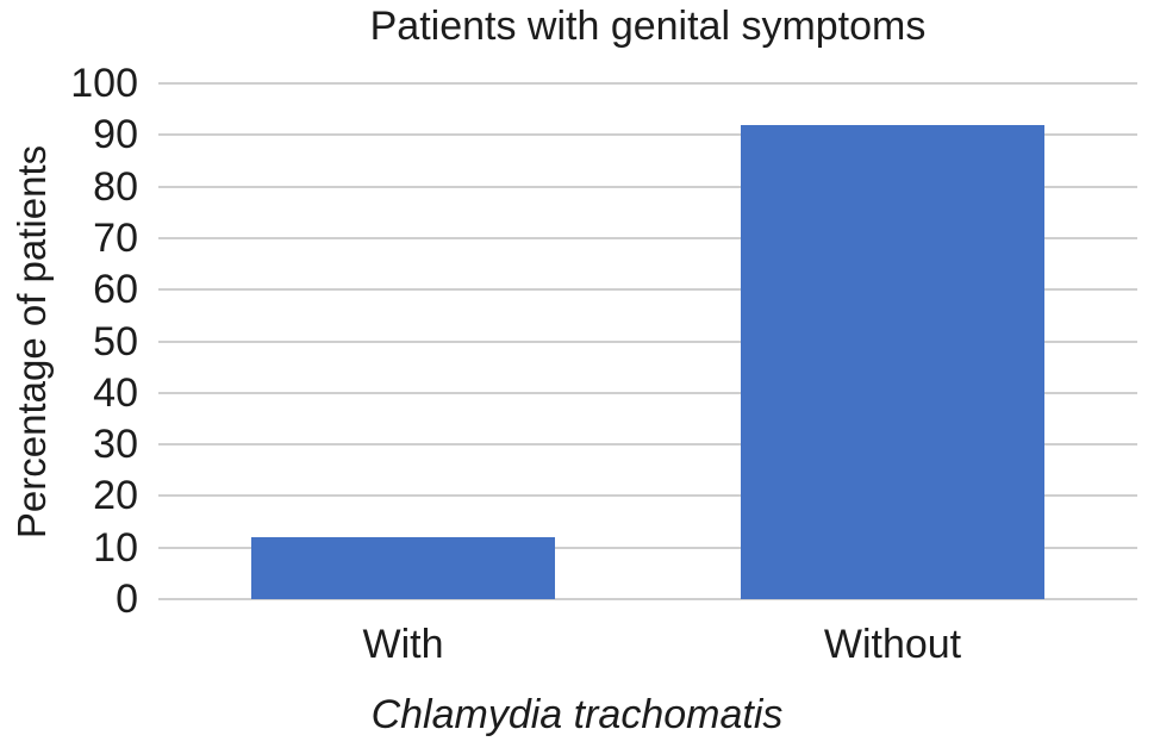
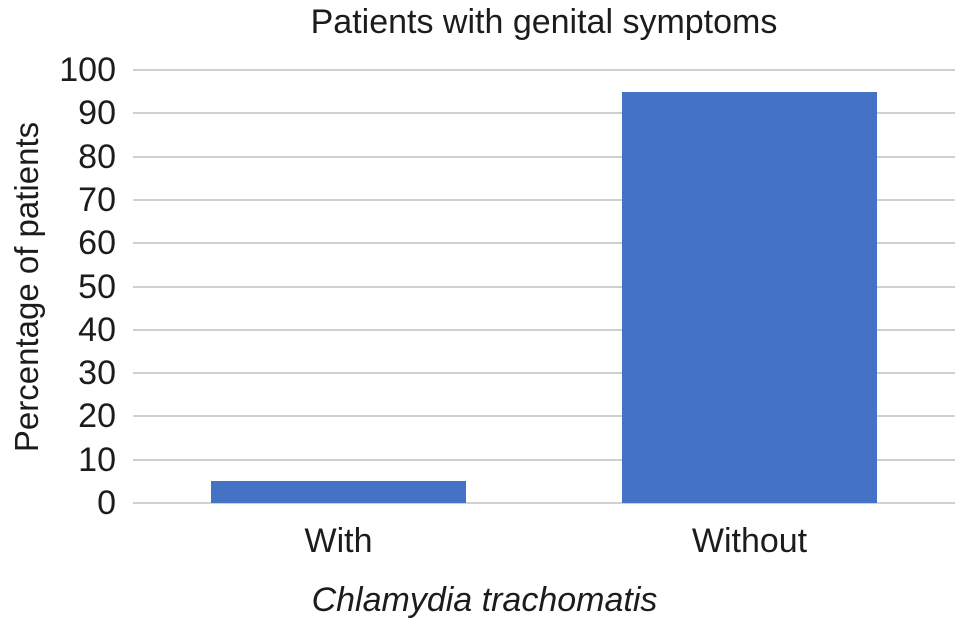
With: 12 -> 5
Without: 92 -> 95
